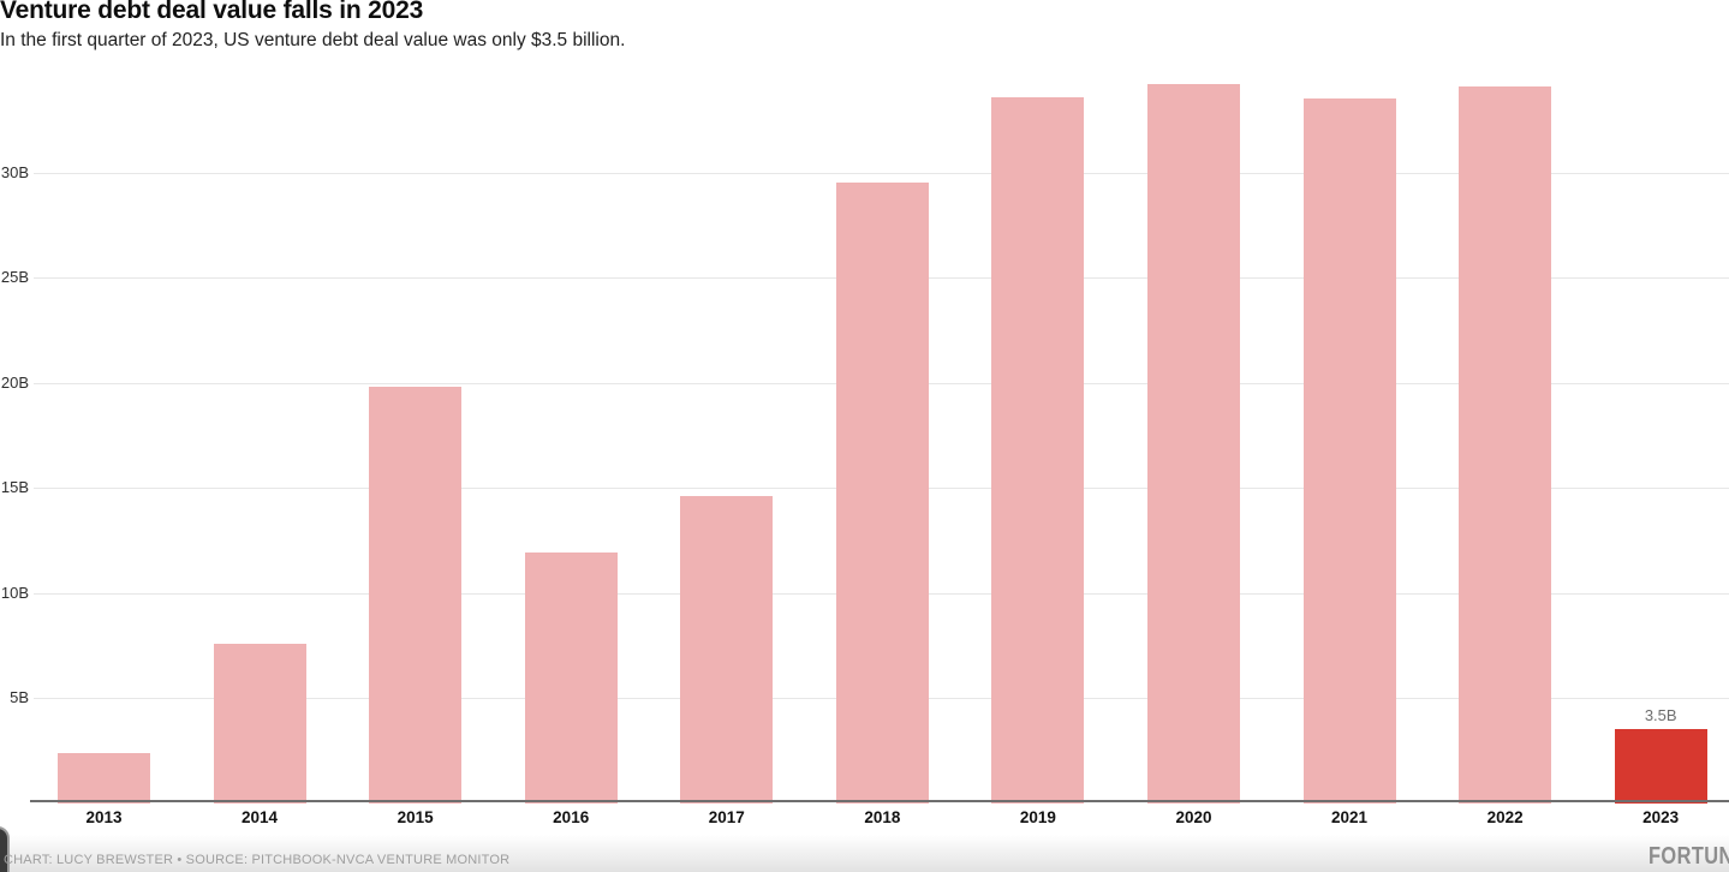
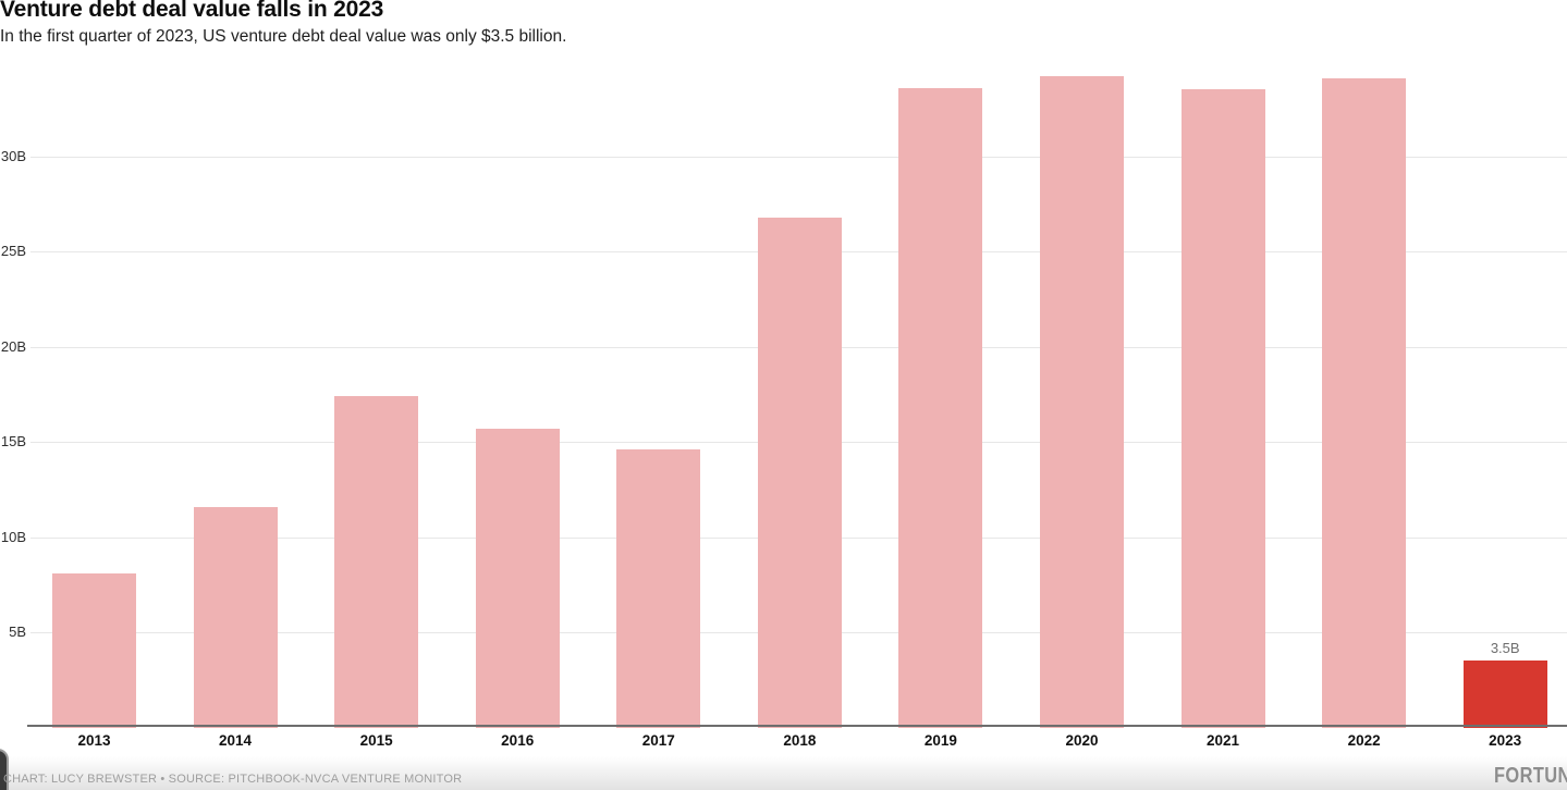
2013: 2.4B -> 8.1B
2014: 7.6B -> 11.6B
2015: 19.8B -> 17.4B
2016: 11.9B -> 15.7B
2018: 29.5B -> 26.8B
